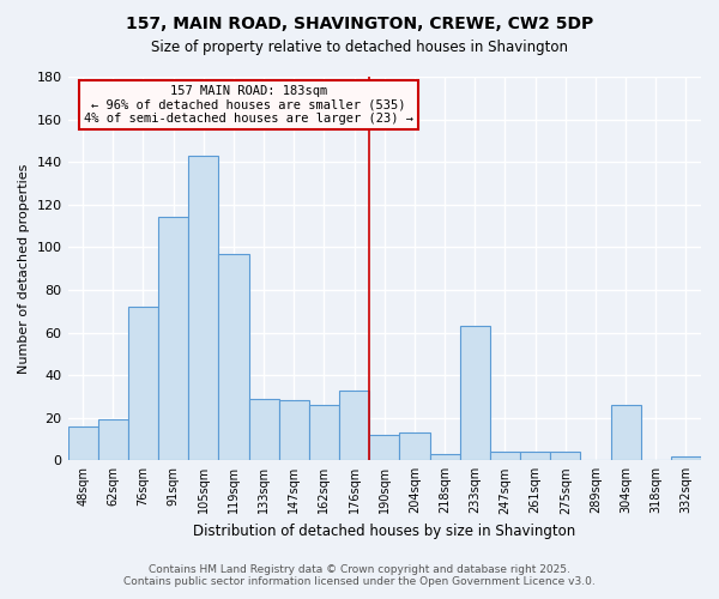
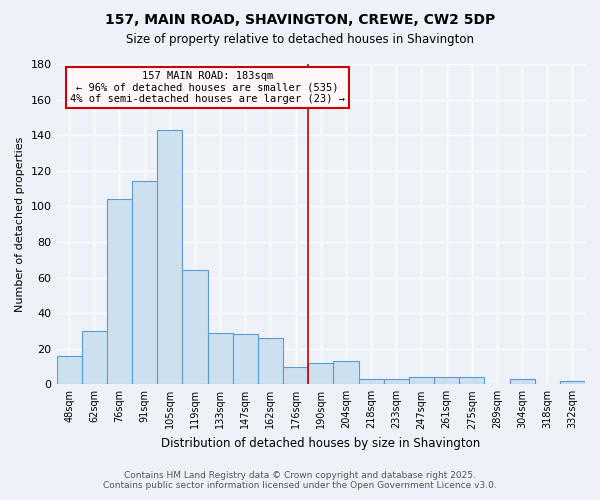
62sqm: 19 -> 30
76sqm: 72 -> 104
119sqm: 97 -> 64
176sqm: 33 -> 10
233sqm: 63 -> 3
304sqm: 26 -> 3
